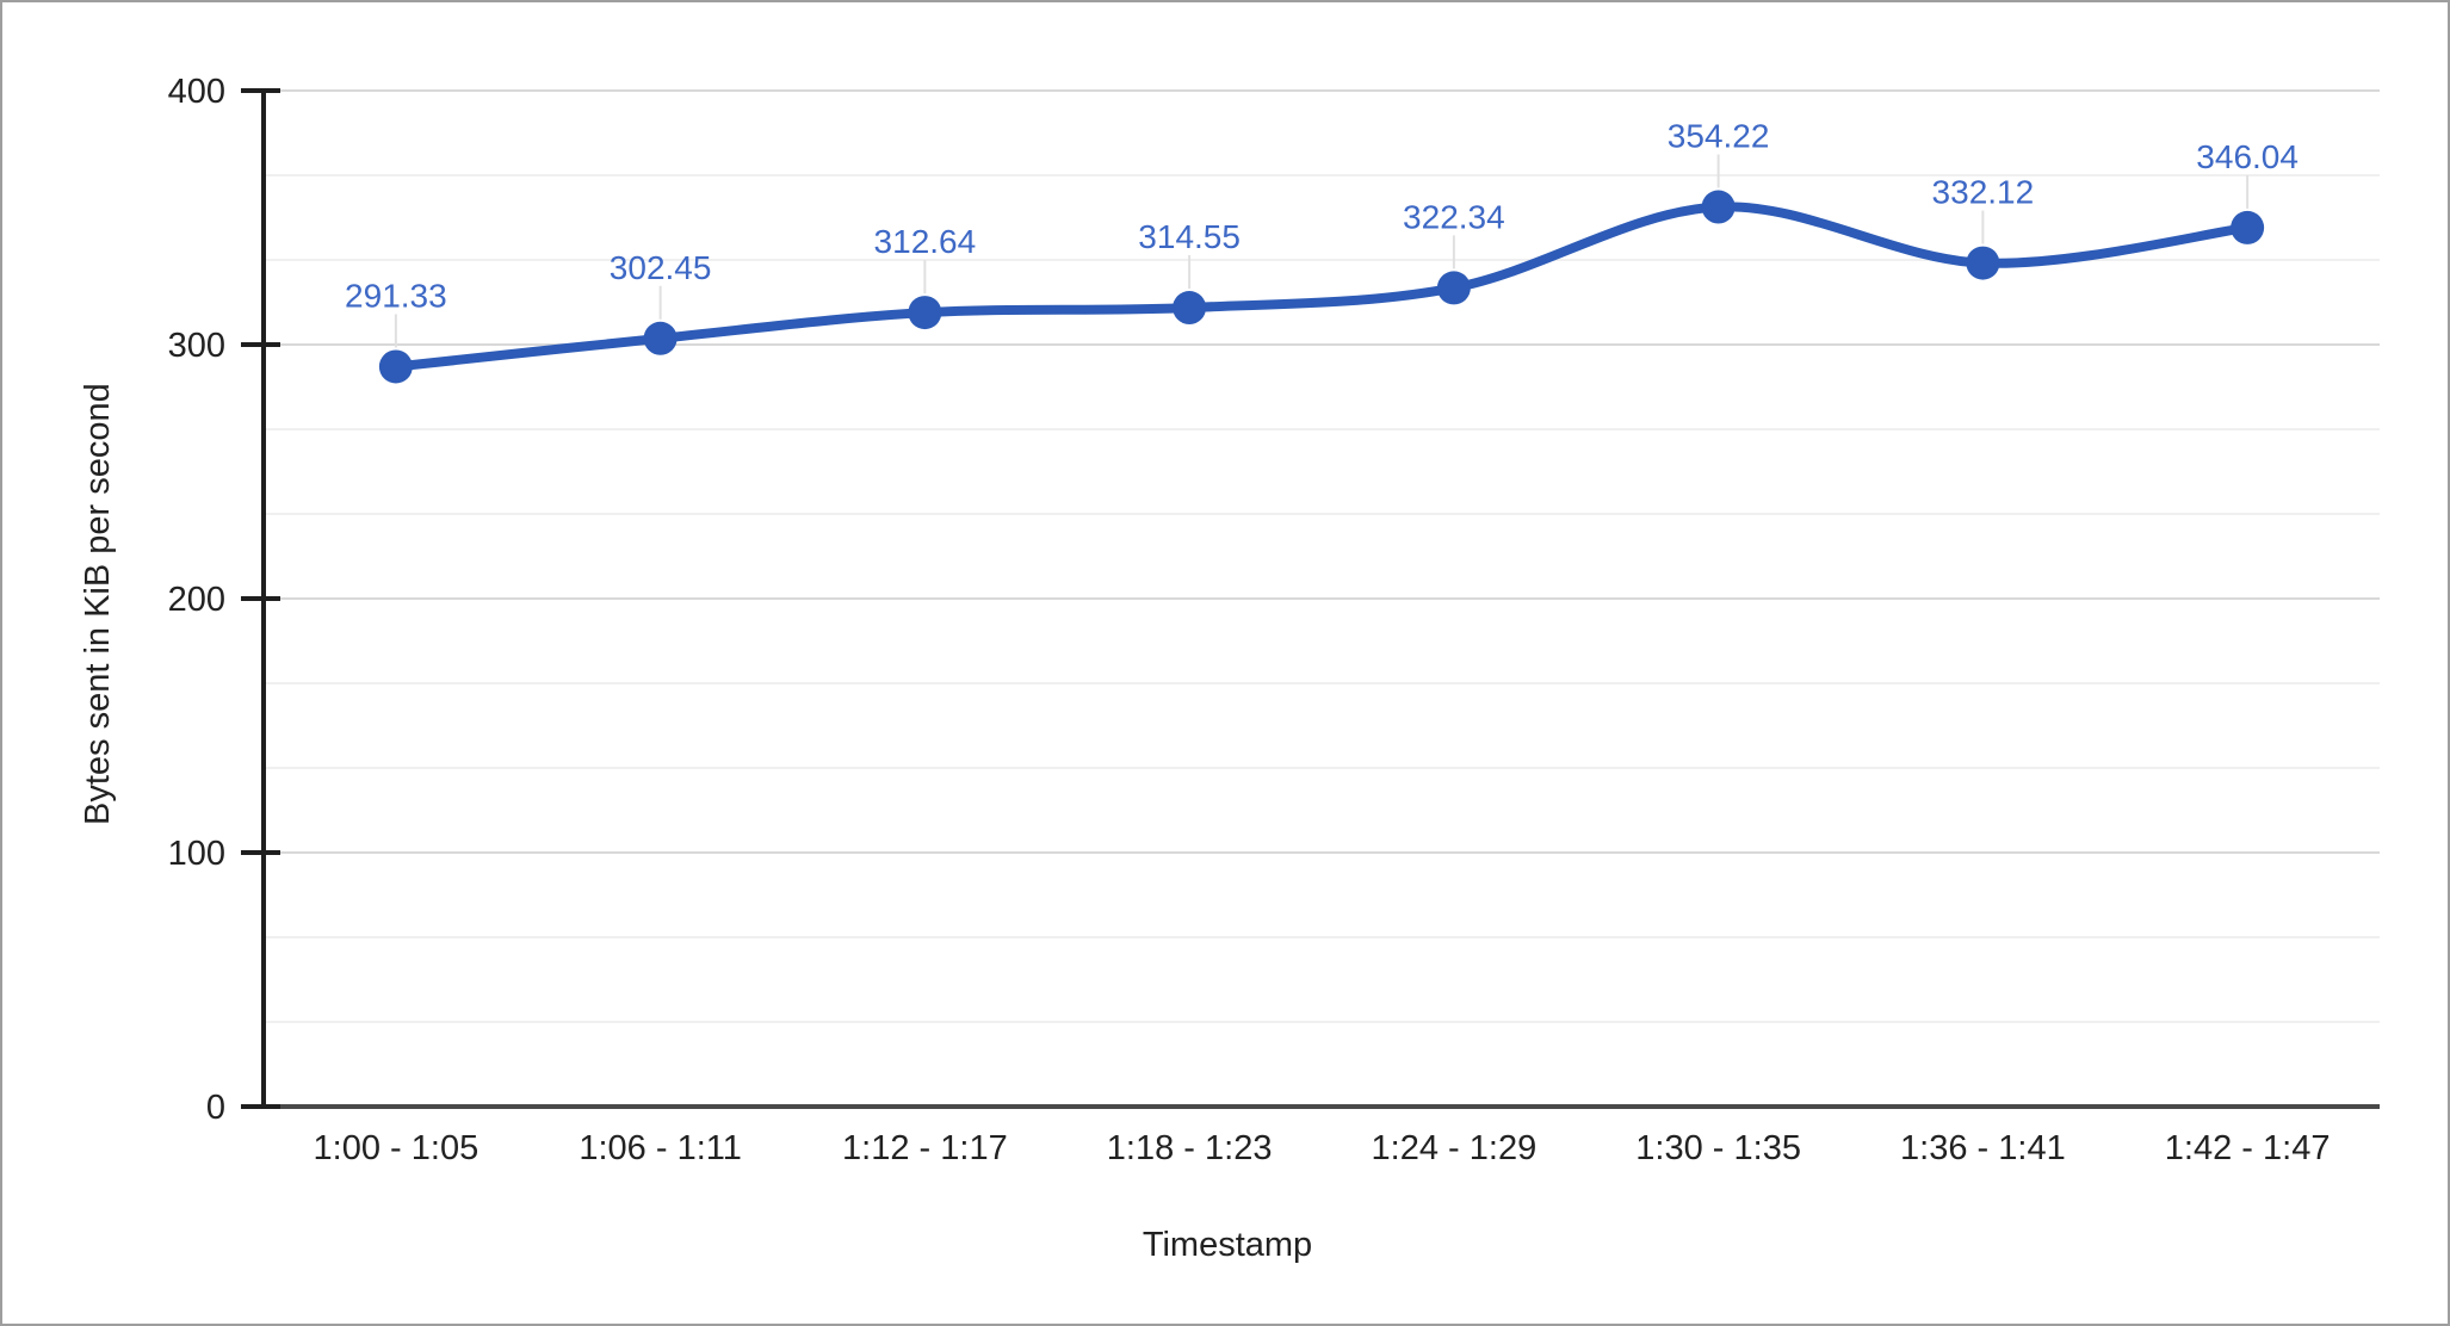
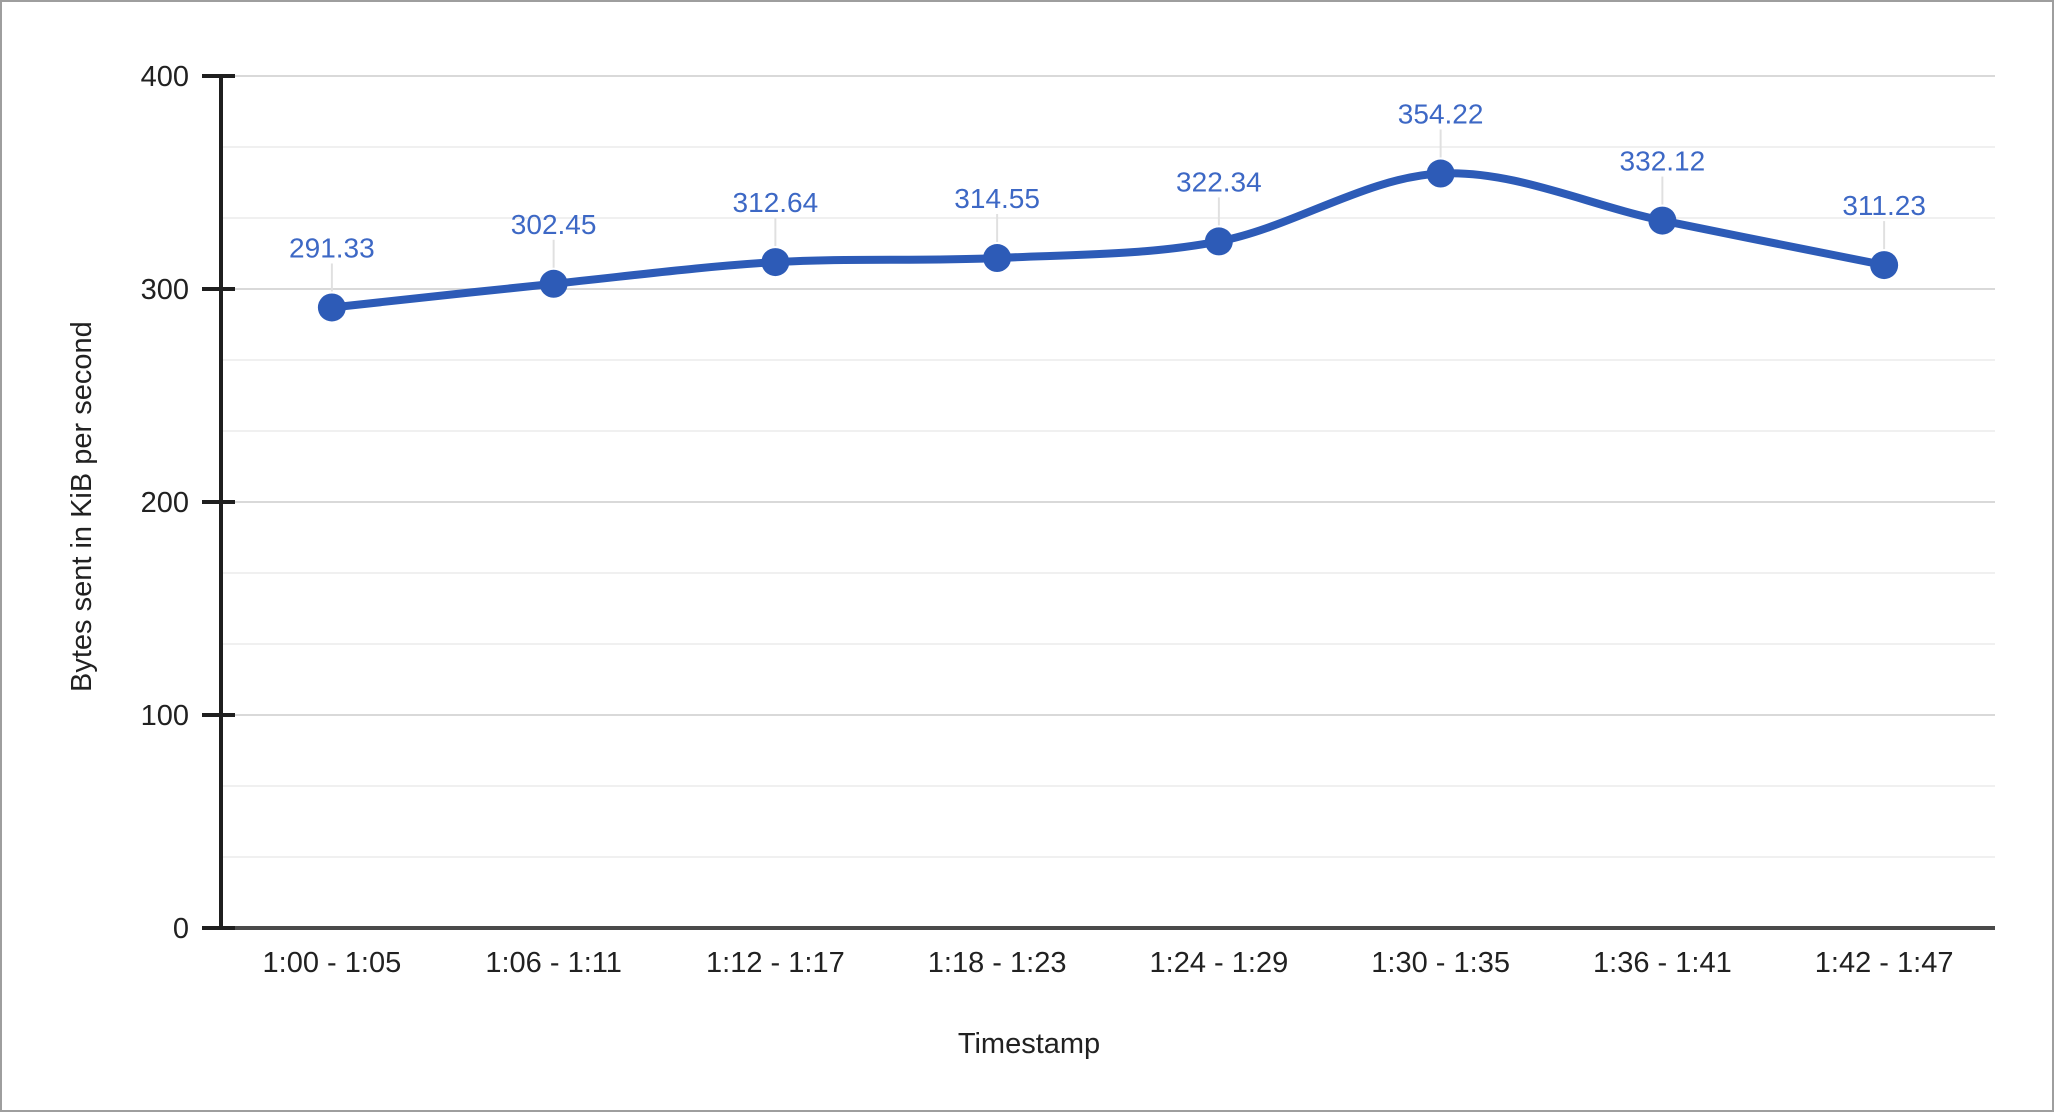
1:42 - 1:47: 346.04 -> 311.23
